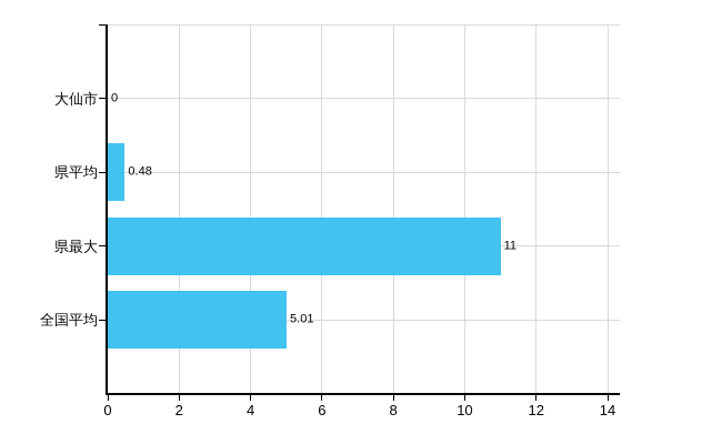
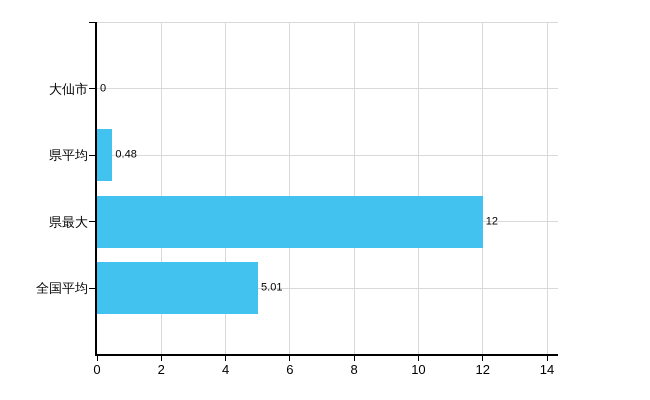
県最大: 11 -> 12
